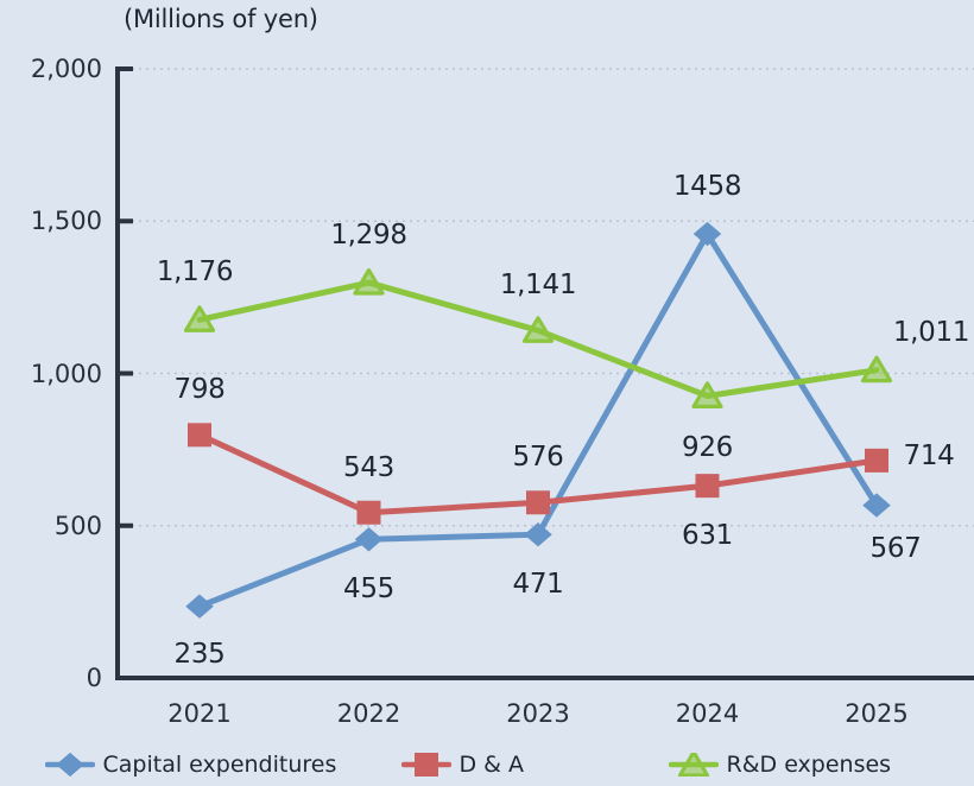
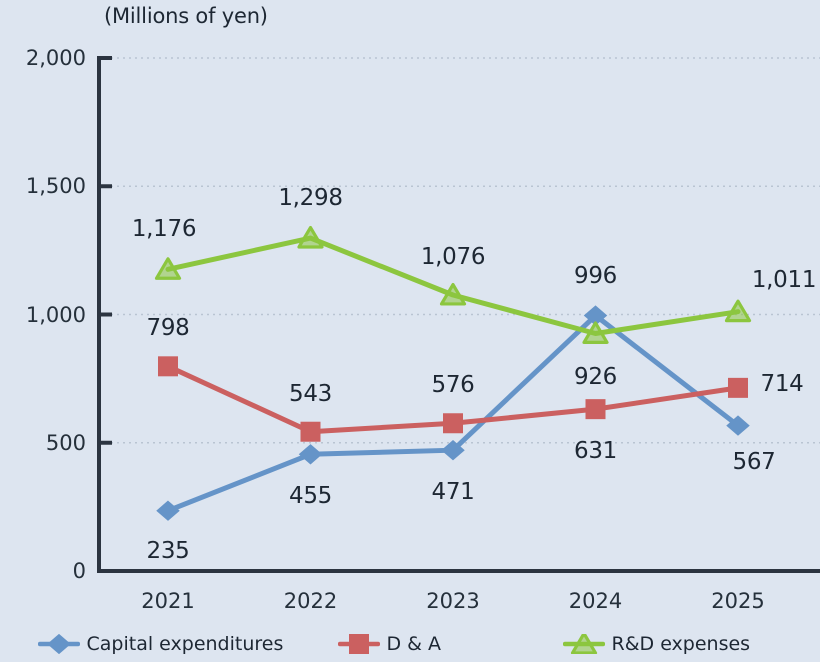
R&D expenses/2023: 1,141 -> 1,076
Capital expenditures/2024: 1458 -> 996
